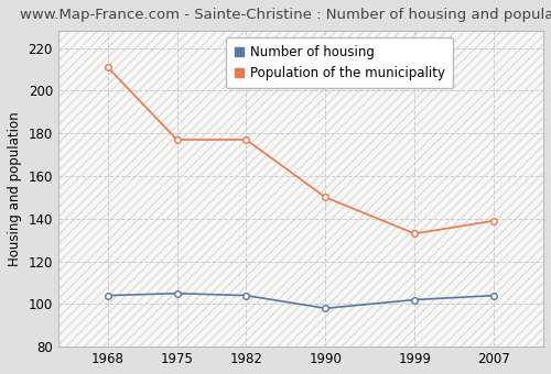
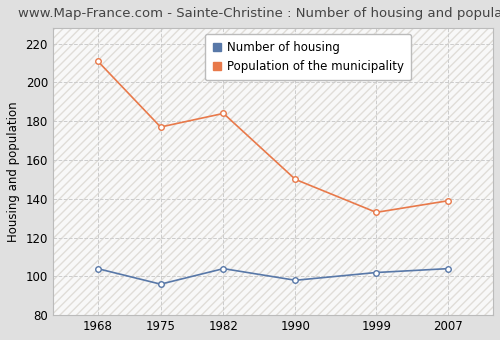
Number of housing/1975: 105 -> 96
Population of the municipality/1982: 177 -> 184
